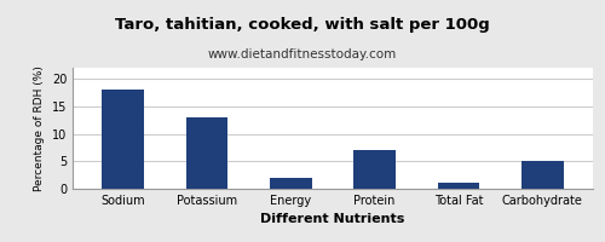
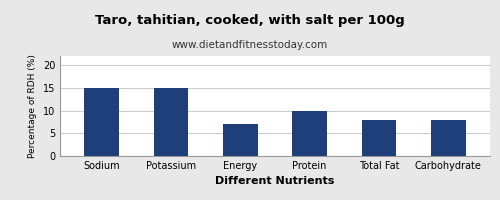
Sodium: 18 -> 15
Potassium: 13 -> 15
Energy: 2 -> 7
Protein: 7 -> 10
Total Fat: 1 -> 8
Carbohydrate: 5 -> 8
